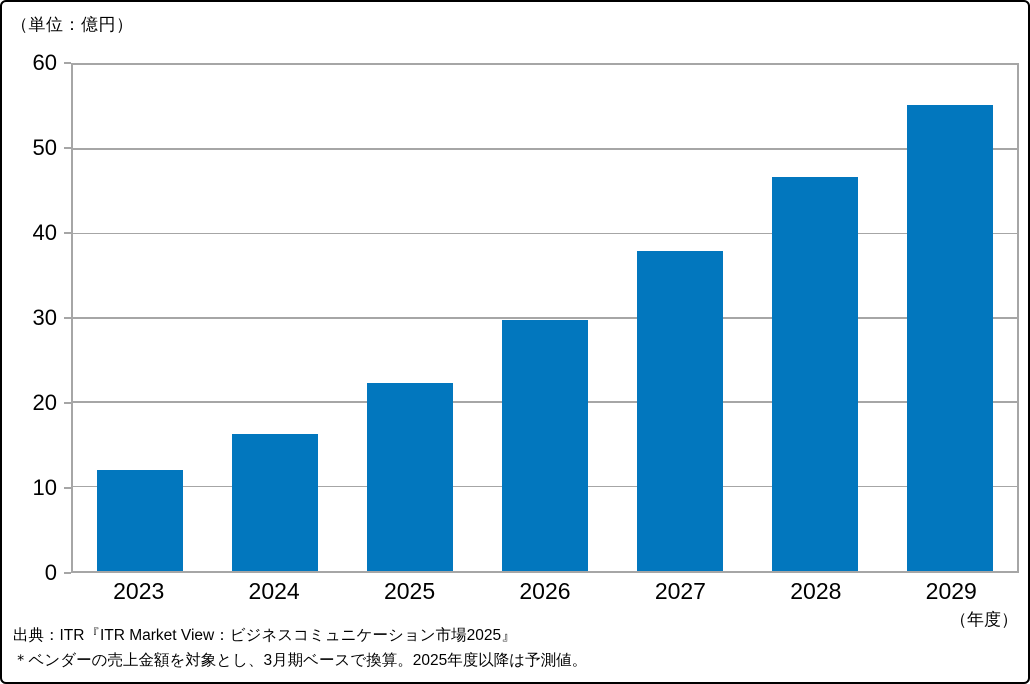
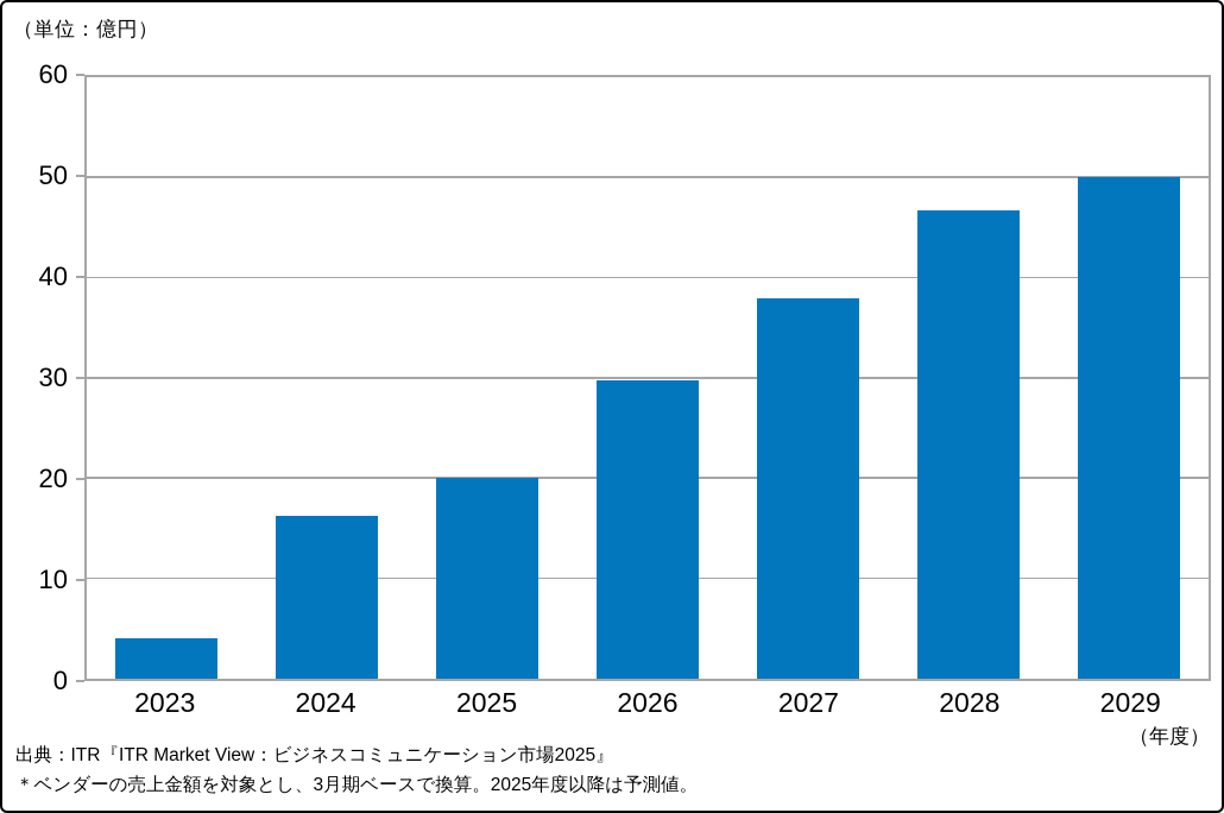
2023: 12 -> 4
2025: 22 -> 20
2029: 55 -> 50
